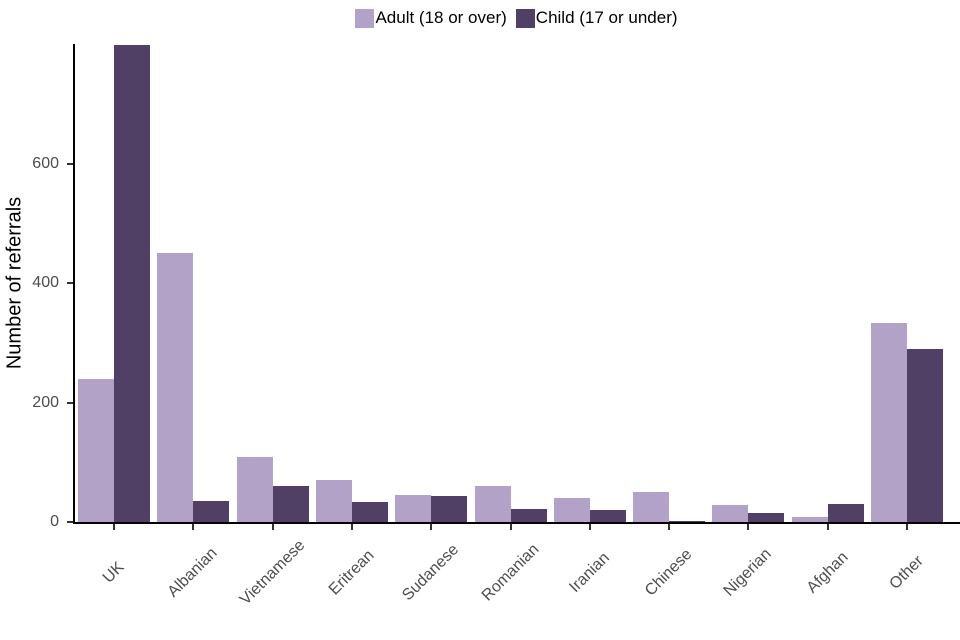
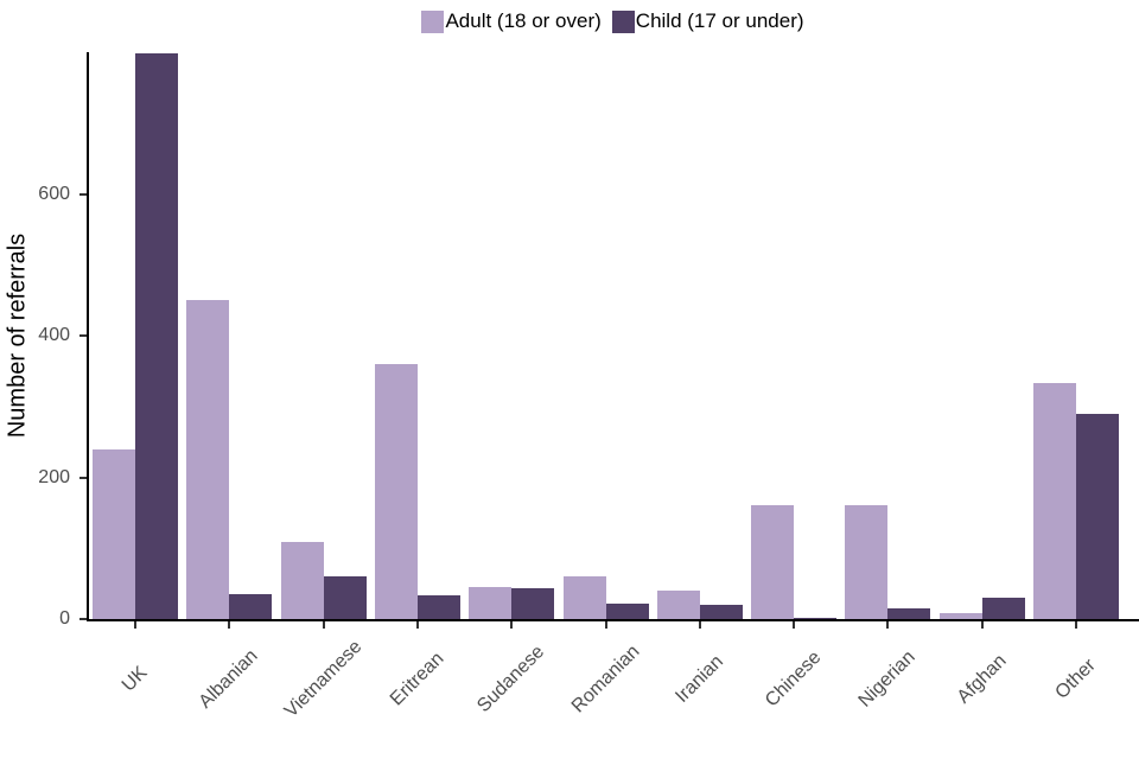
Adult (18 or over)/Eritrean: 70 -> 360
Adult (18 or over)/Chinese: 50 -> 160
Adult (18 or over)/Nigerian: 30 -> 160
